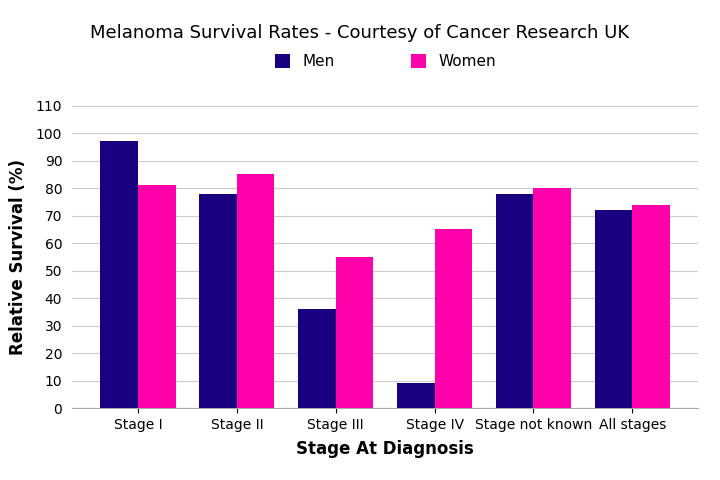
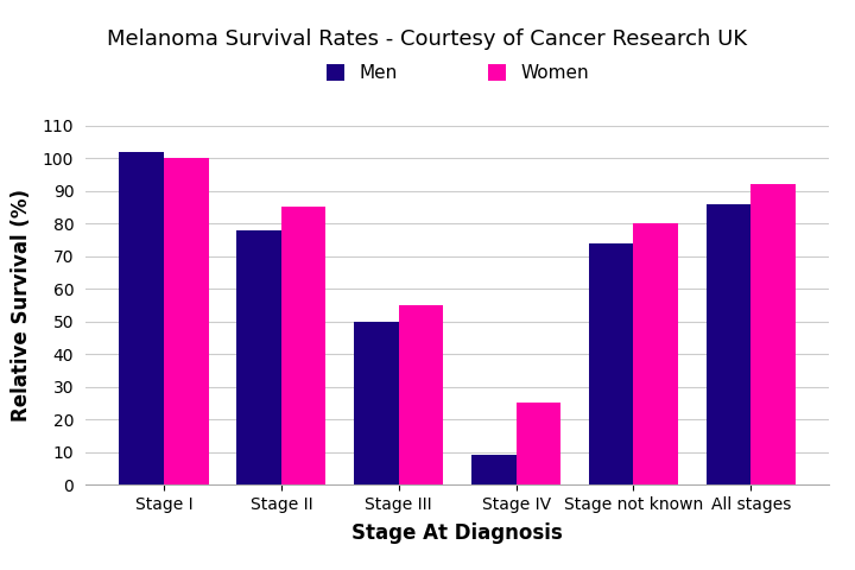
Men/Stage I: 97 -> 102
Women/Stage I: 81 -> 100
Men/Stage III: 36 -> 50
Women/Stage IV: 65 -> 25
Men/Stage not known: 78 -> 74
Men/All stages: 72 -> 86
Women/All stages: 74 -> 92
